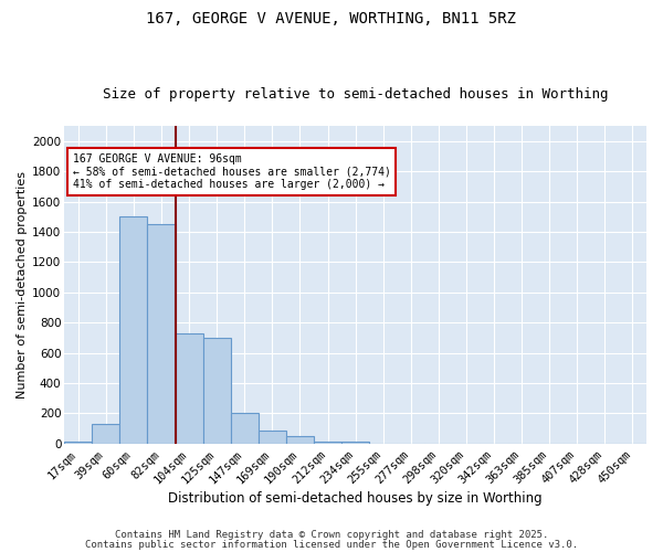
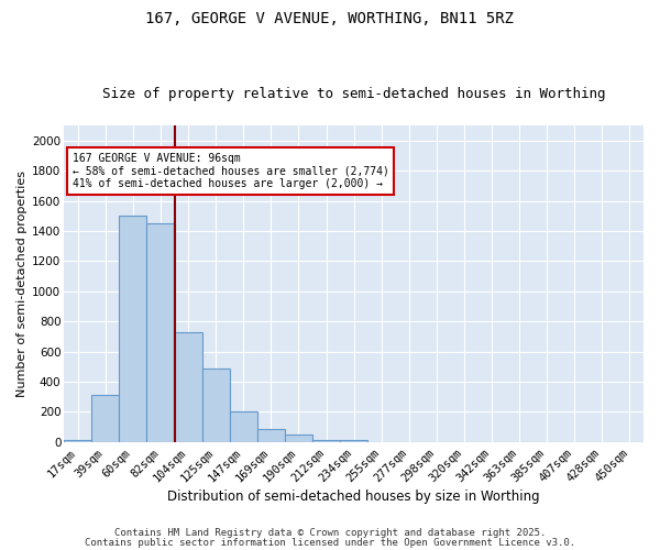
39sqm: 130 -> 310
125sqm: 700 -> 480
